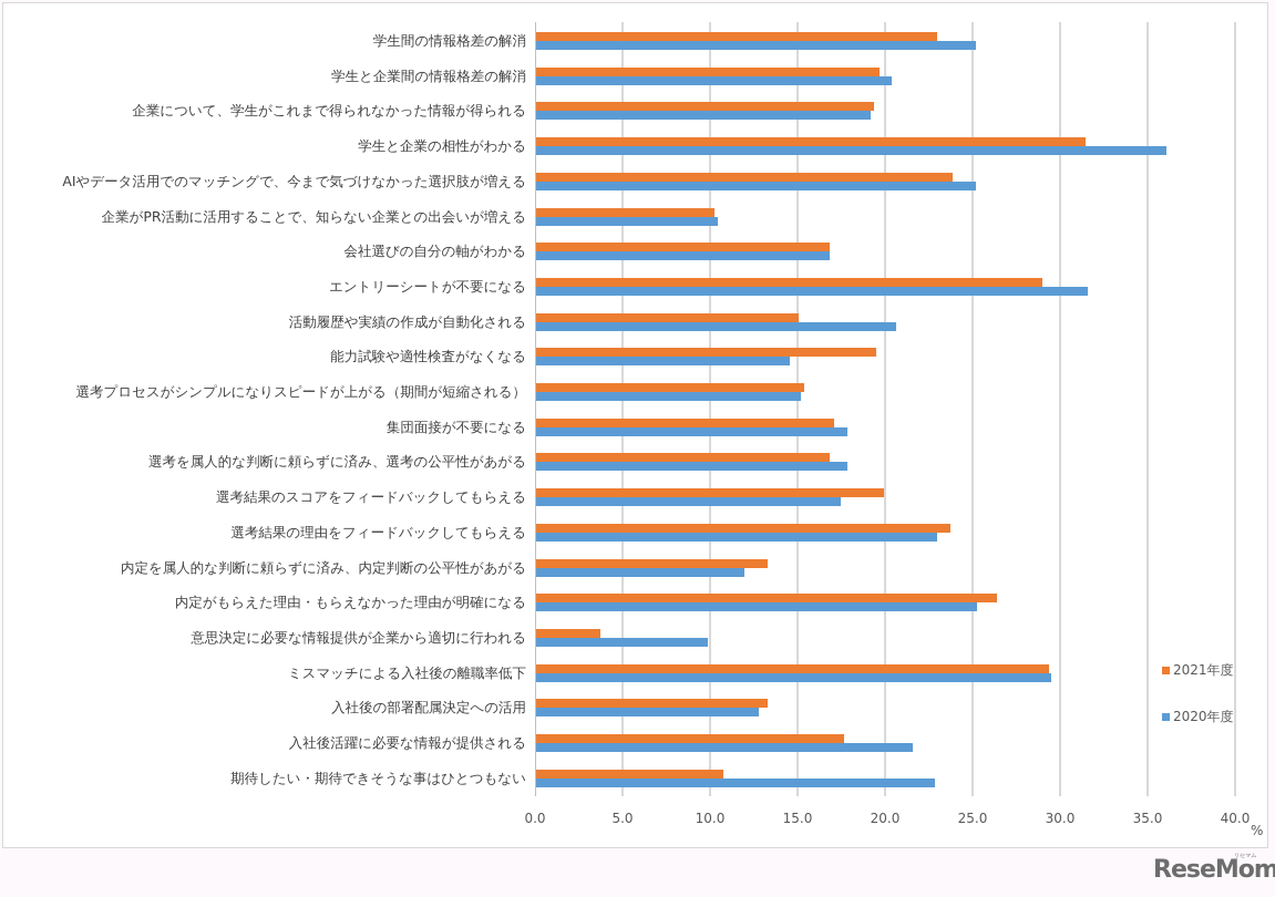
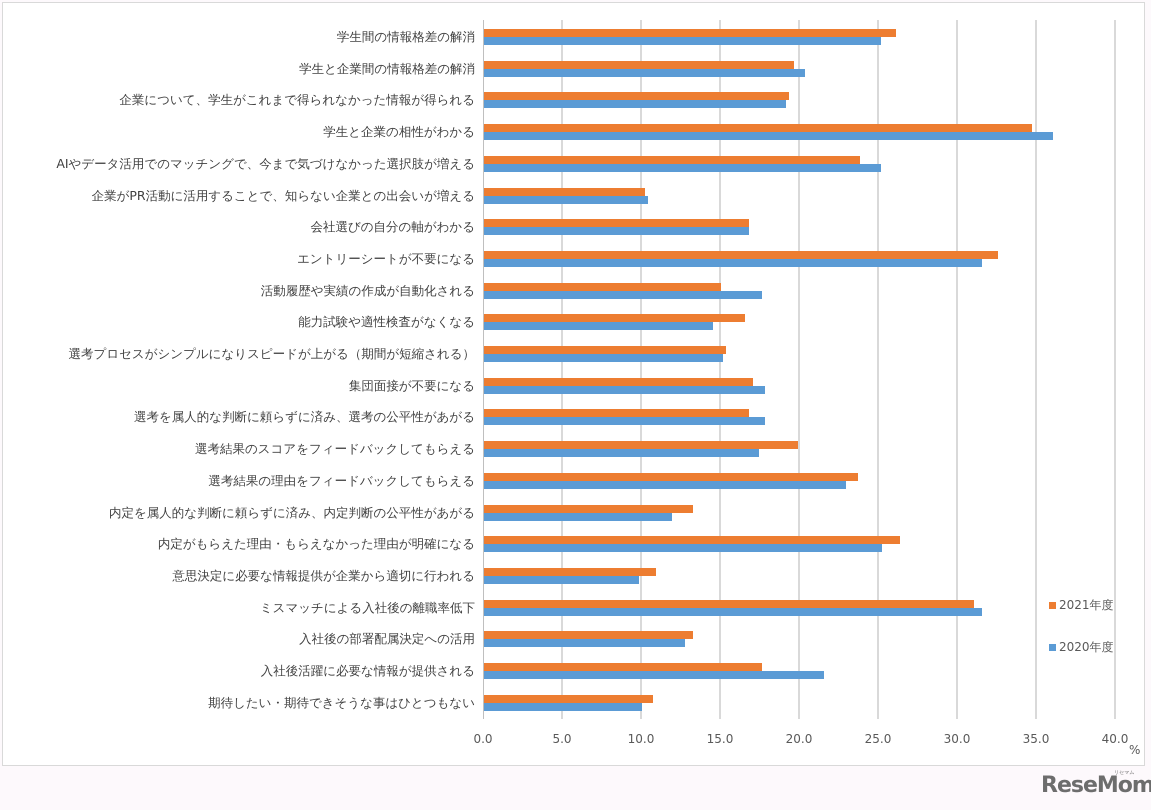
2021年度/学生間の情報格差の解消: 22.9 -> 26.1
2021年度/学生と企業の相性がわかる: 31.4 -> 34.7
2021年度/エントリーシートが不要になる: 28.9 -> 32.5
2020年度/活動履歴や実績の作成が自動化される: 20.6 -> 17.6
2021年度/能力試験や適性検査がなくなる: 19.4 -> 16.5
2021年度/意思決定に必要な情報提供が企業から適切に行われる: 3.7 -> 10.9
2021年度/ミスマッチによる入社後の離職率低下: 29.3 -> 31.0
2020年度/ミスマッチによる入社後の離職率低下: 29.4 -> 31.5
2020年度/期待したい・期待できそうな事はひとつもない: 22.8 -> 10.0
